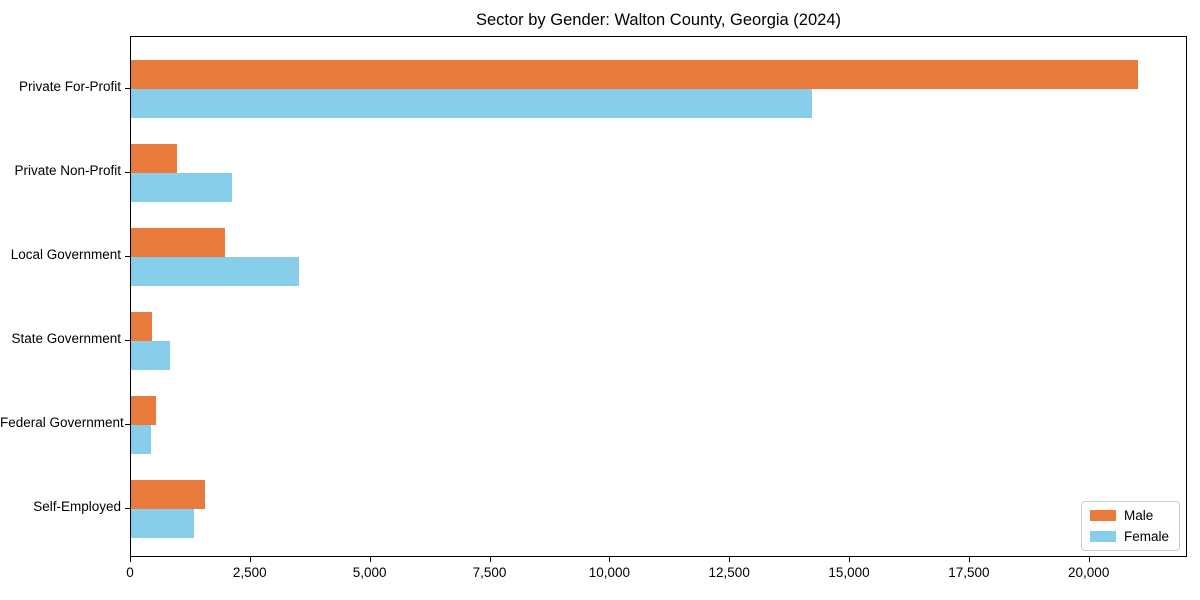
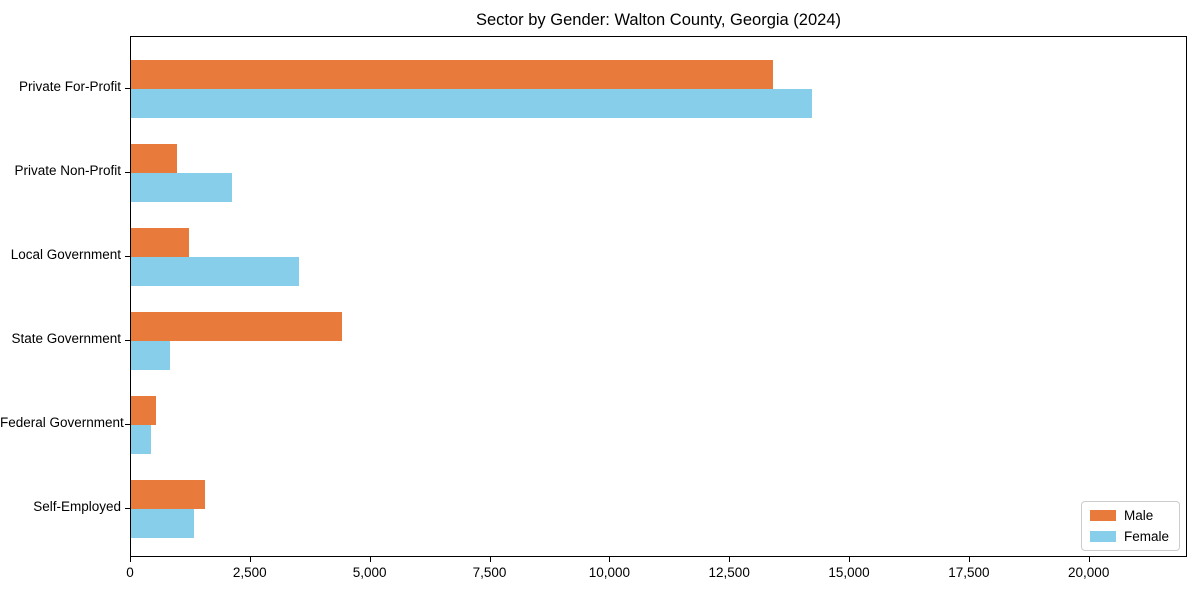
Male/Private For-Profit: 21000 -> 13400
Male/Local Government: 2000 -> 1200
Male/State Government: 400 -> 4400
